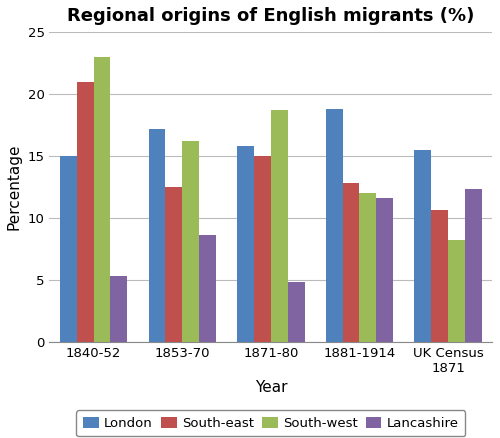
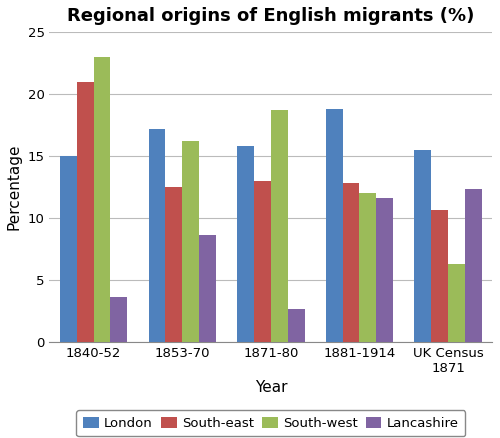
Lancashire/1840-52: 5.3 -> 3.6
South-east/1871-80: 15.0 -> 13.0
Lancashire/1871-80: 4.8 -> 2.6
South-west/UK Census 1871: 8.2 -> 6.3
